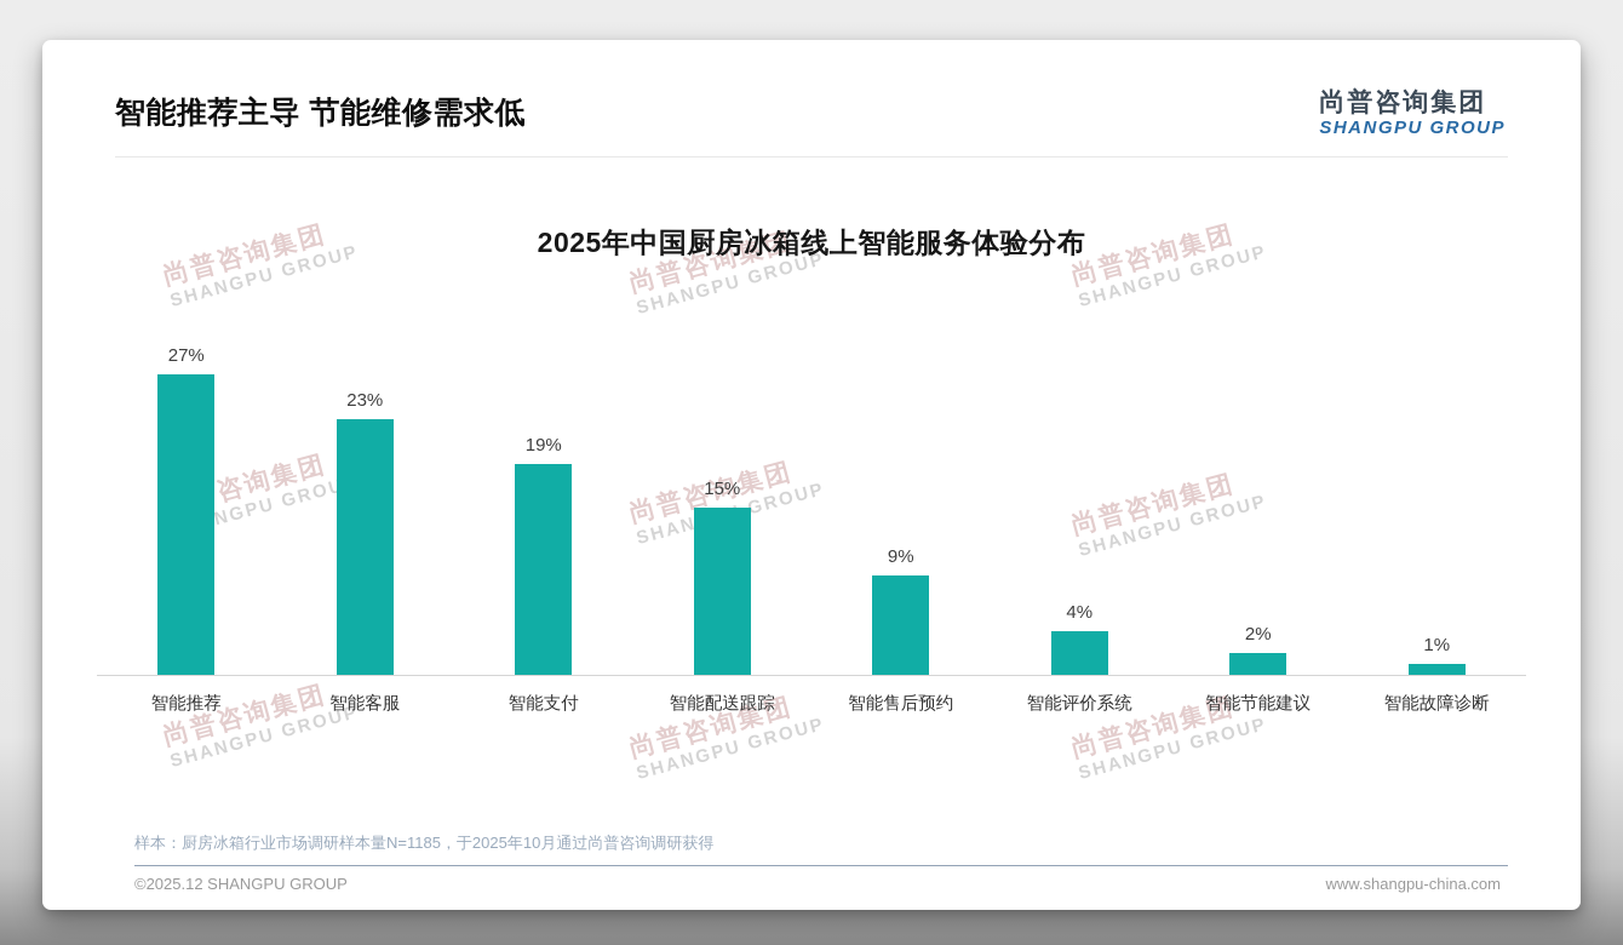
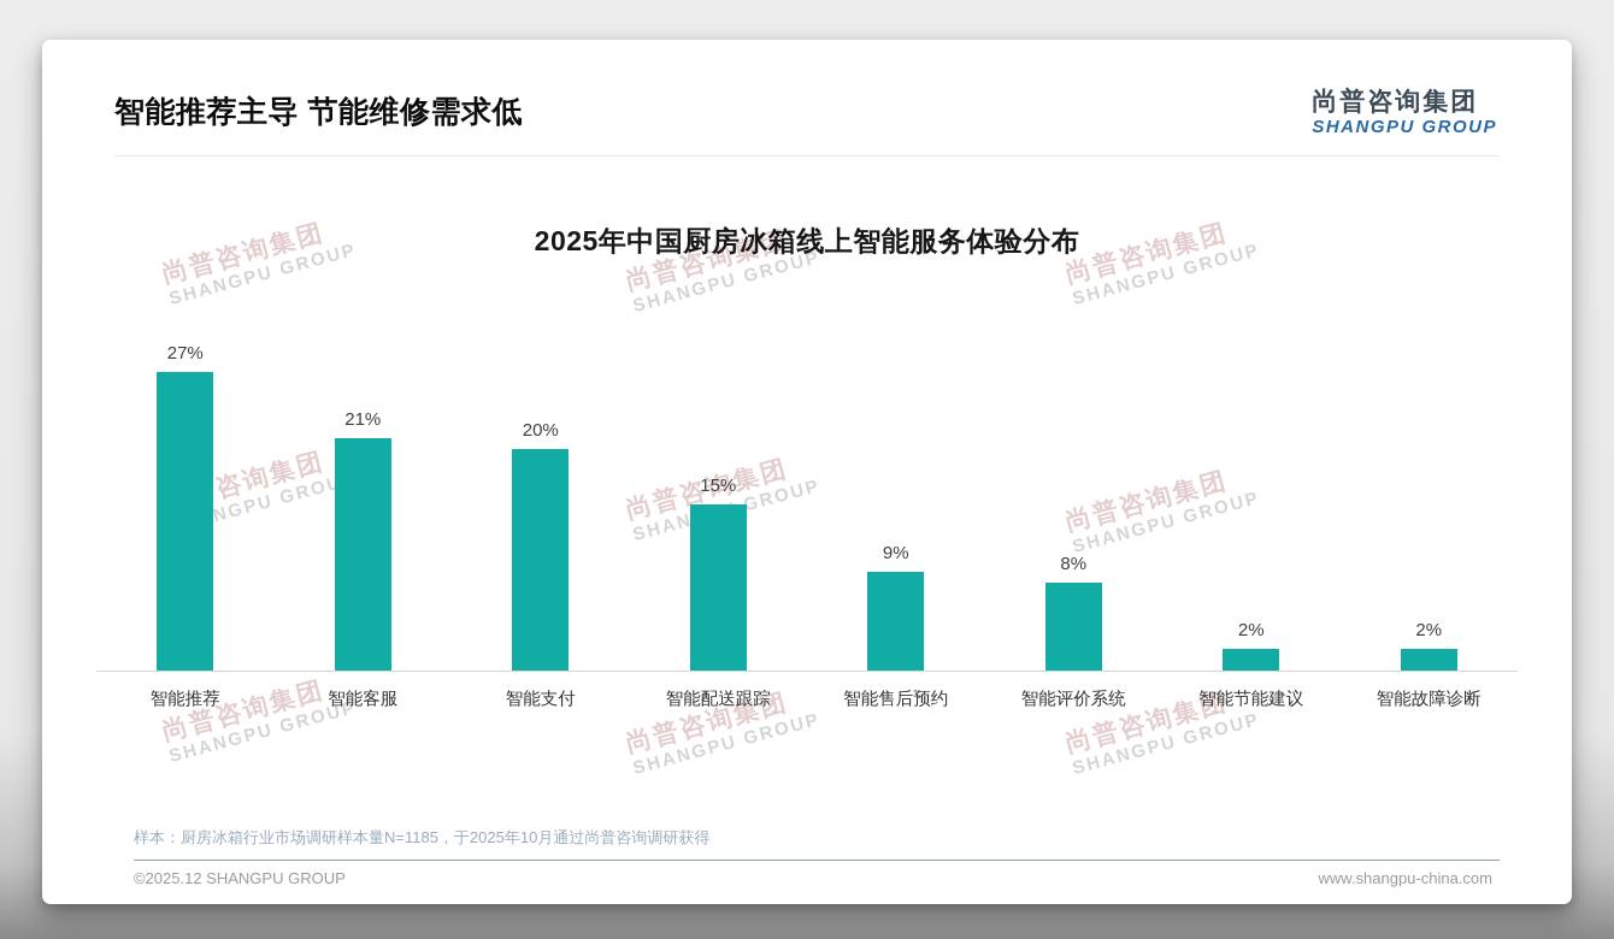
智能客服: 23% -> 21%
智能支付: 19% -> 20%
智能评价系统: 4% -> 8%
智能故障诊断: 1% -> 2%
